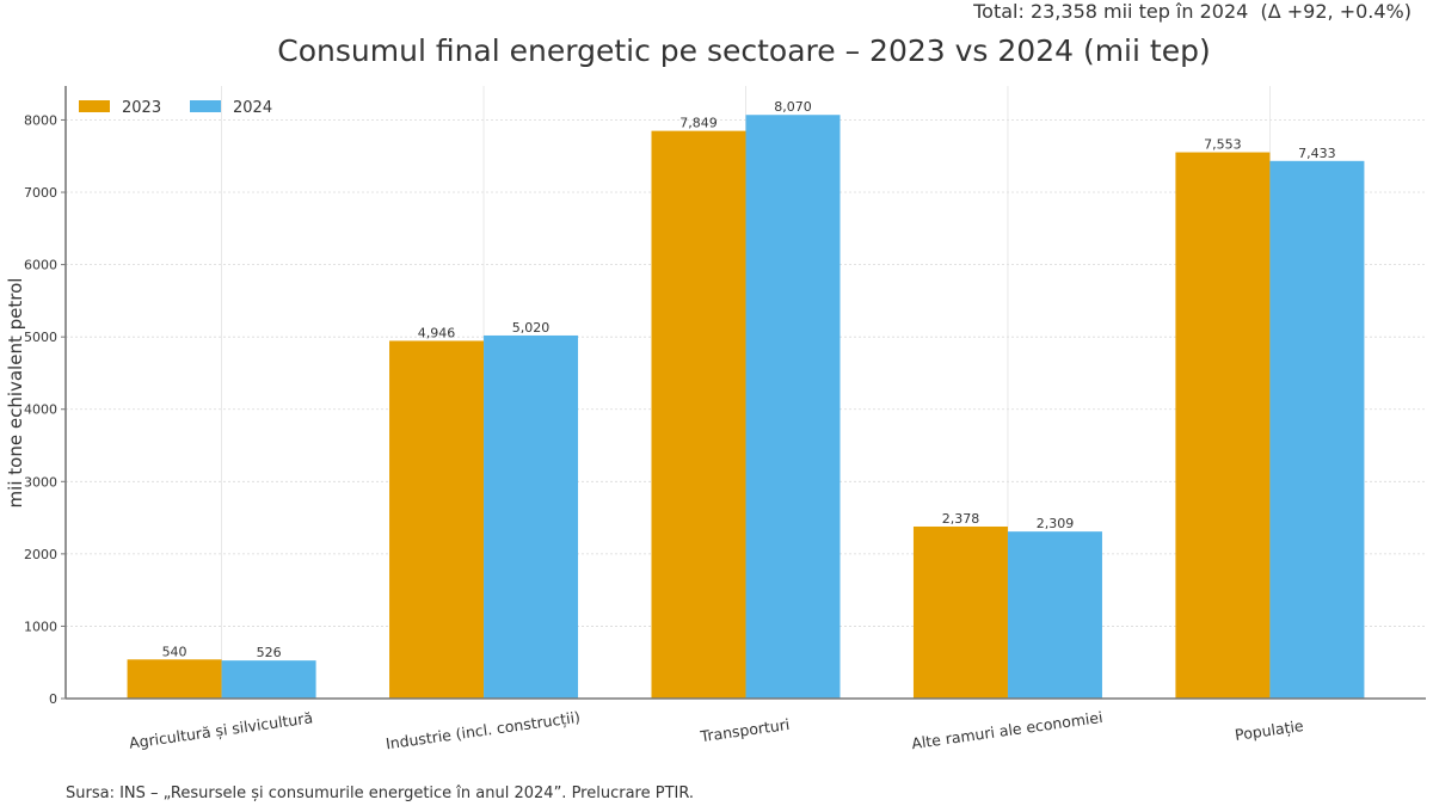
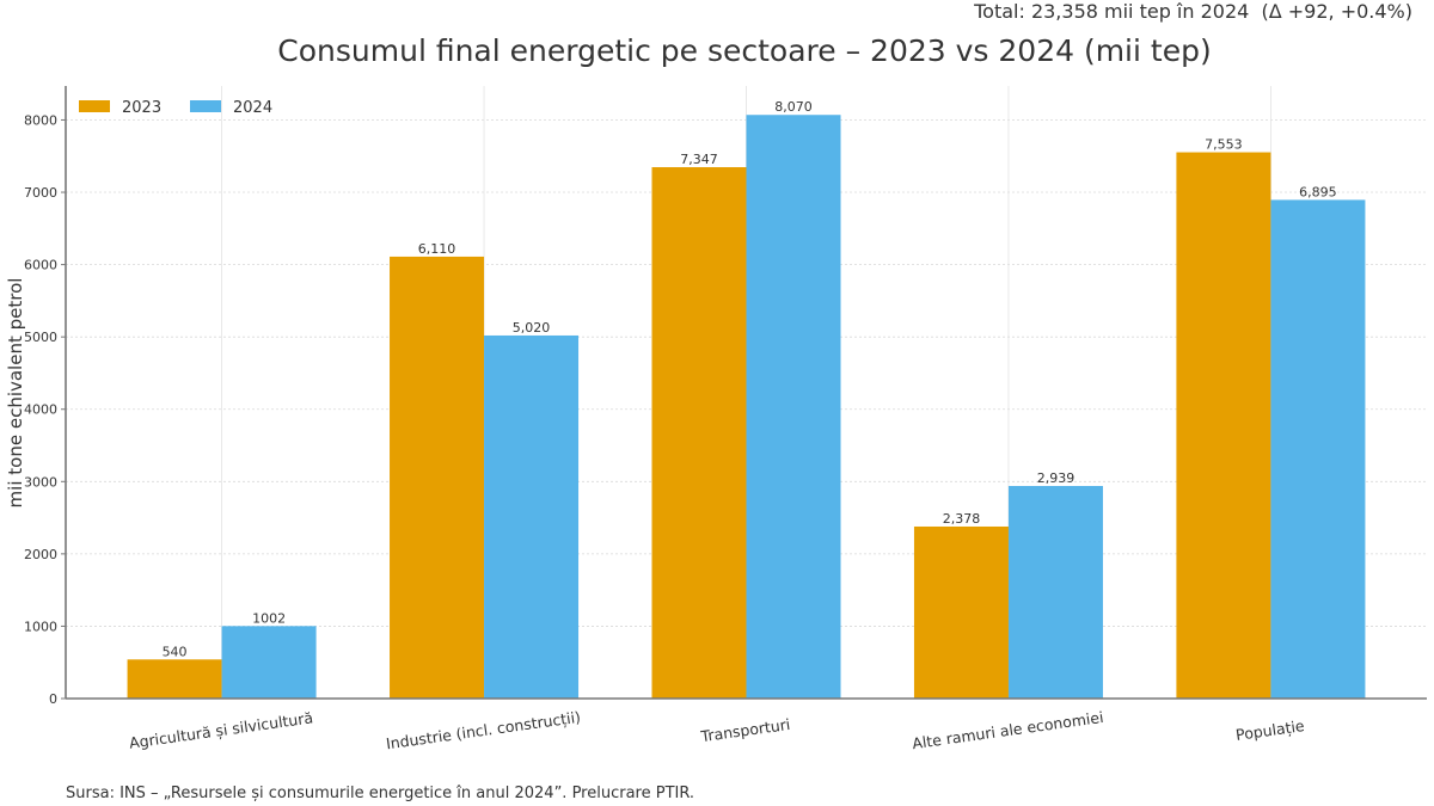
2024/Agricultură și silvicultură: 526 -> 1002
2023/Industrie (incl. construcții): 4,946 -> 6,110
2023/Transporturi: 7,849 -> 7,347
2024/Alte ramuri ale economiei: 2,309 -> 2,939
2024/Populație: 7,433 -> 6,895
